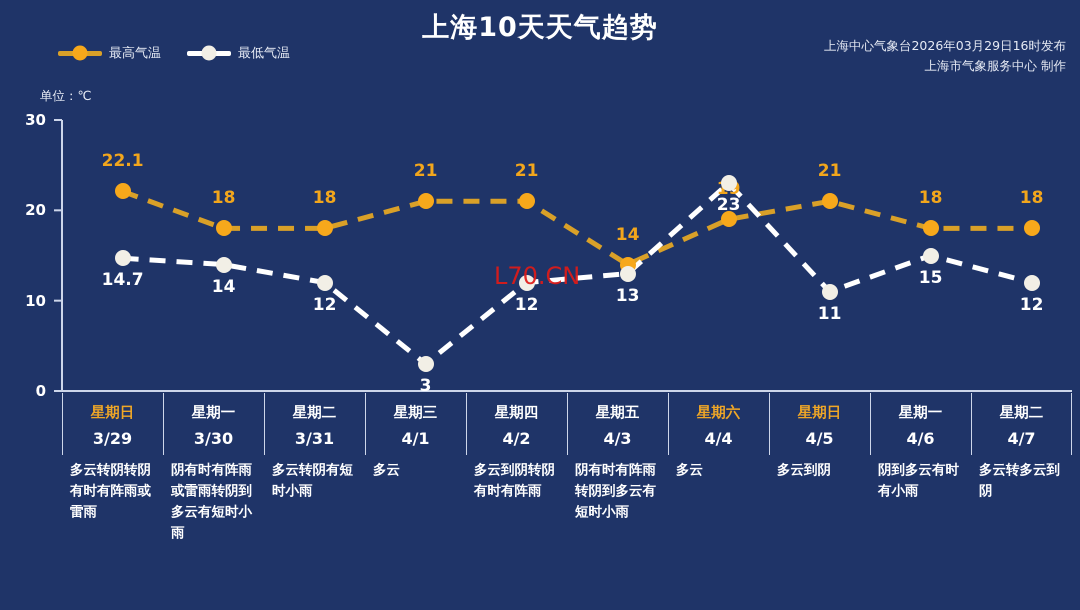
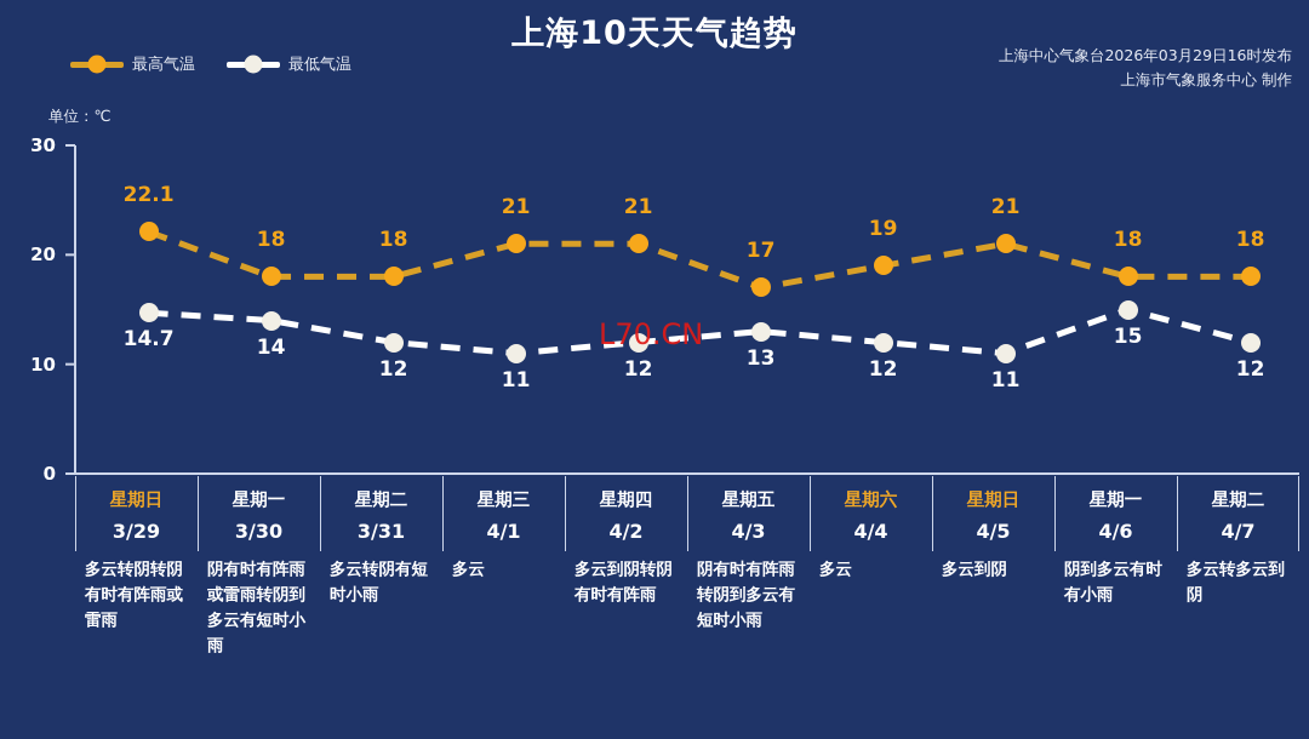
最低气温/4/1: 3 -> 11
最高气温/4/3: 14 -> 17
最低气温/4/4: 23 -> 12
